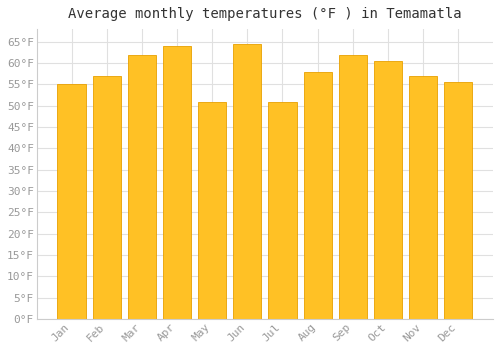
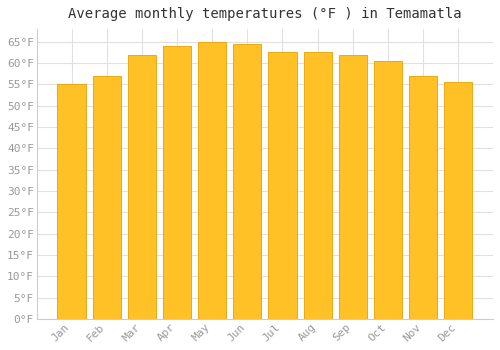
May: 51.0°F -> 65.0°F
Jul: 51.0°F -> 62.5°F
Aug: 58.0°F -> 62.5°F
